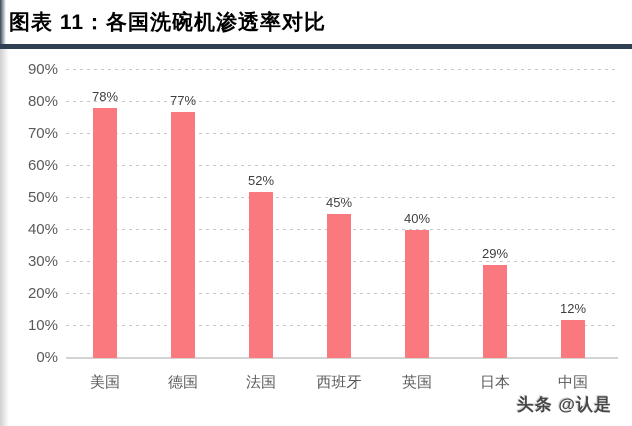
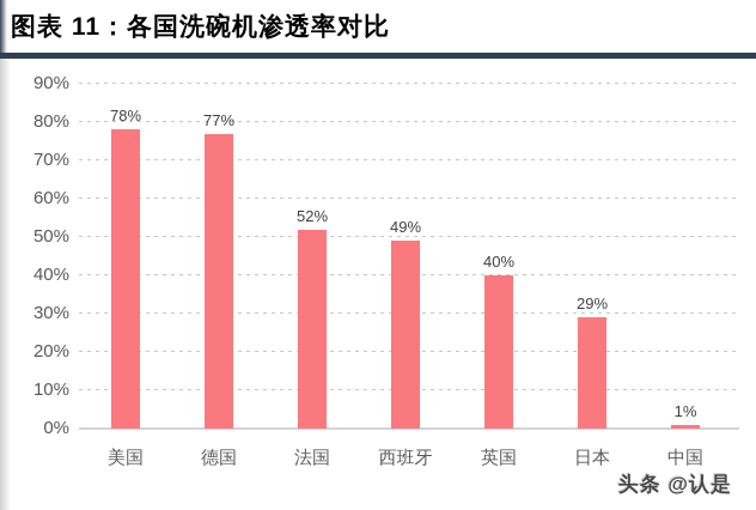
西班牙: 45% -> 49%
中国: 12% -> 1%
